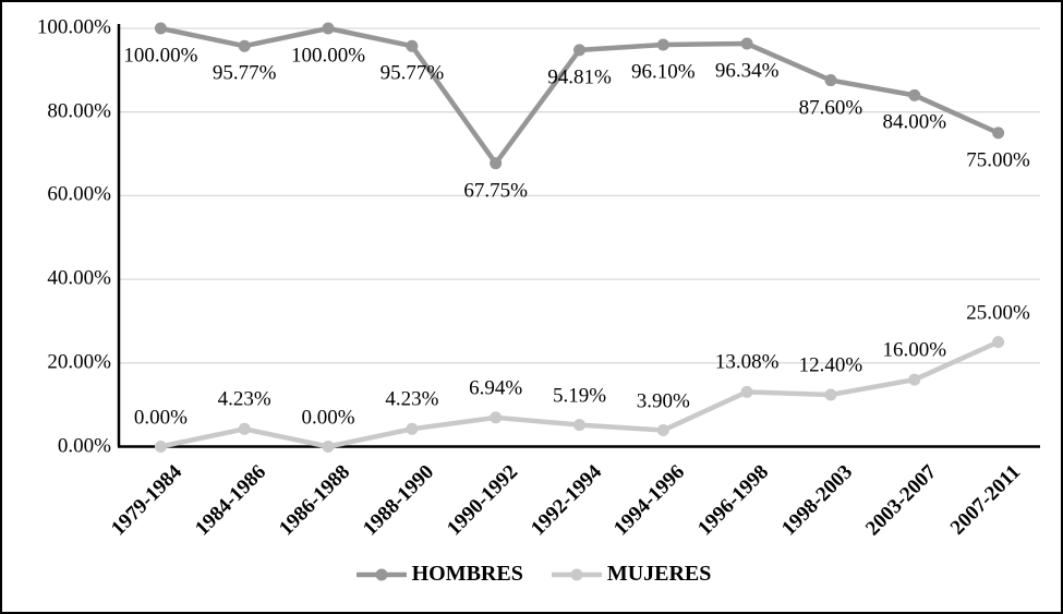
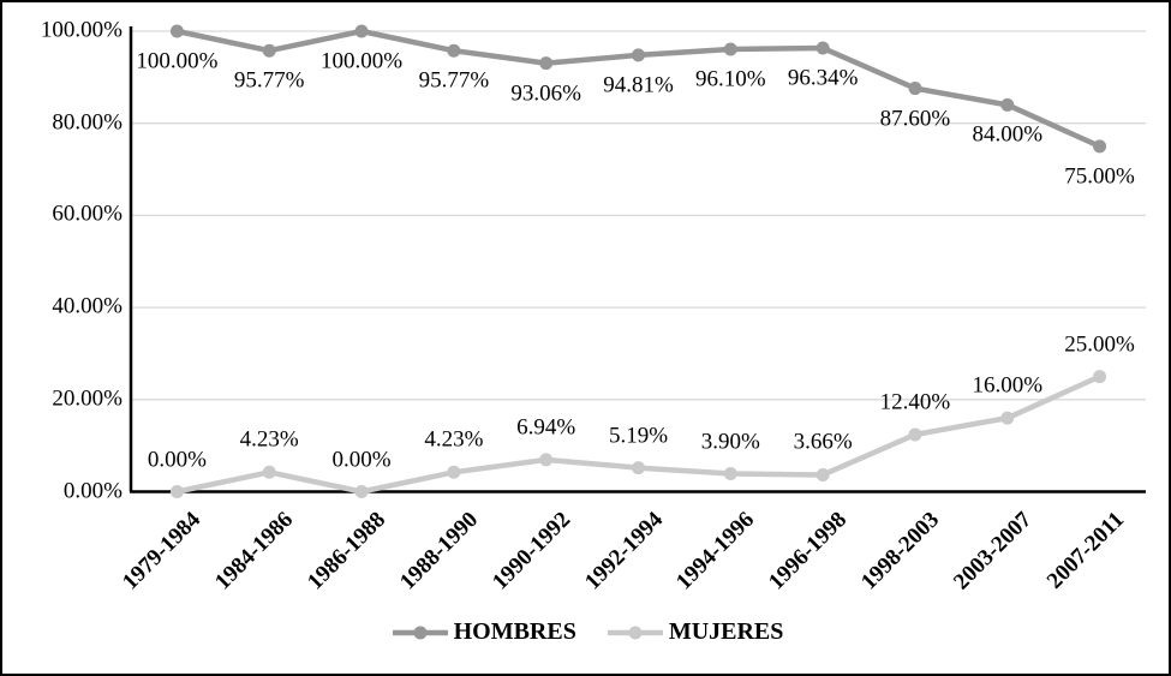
HOMBRES/1990-1992: 67.75% -> 93.06%
MUJERES/1996-1998: 13.08% -> 3.66%
